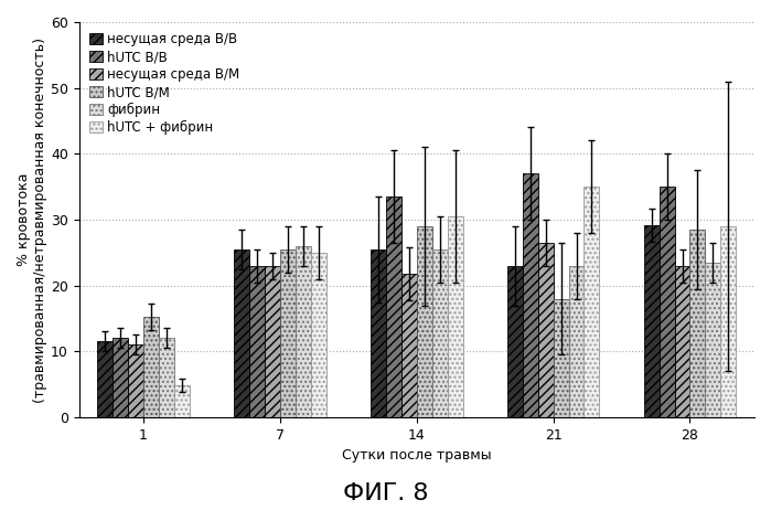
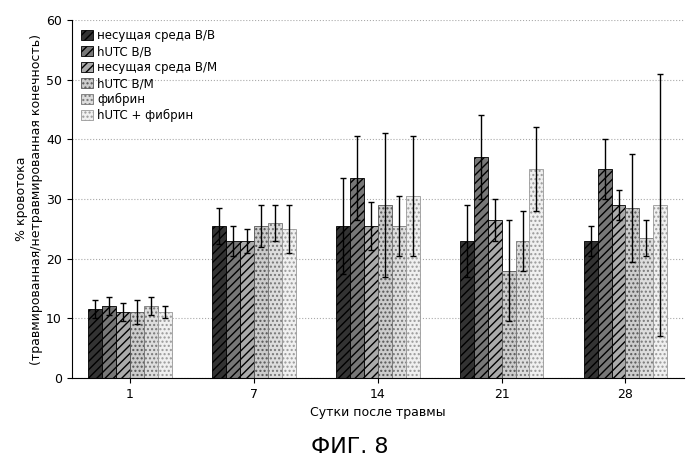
hUTC В/М/1: 15.2 -> 11.0
hUTC + фибрин/1: 4.8 -> 11.0
несущая среда В/М/14: 21.8 -> 25.5
несущая среда В/В/28: 29.2 -> 23.0
несущая среда В/М/28: 23.0 -> 29.0
